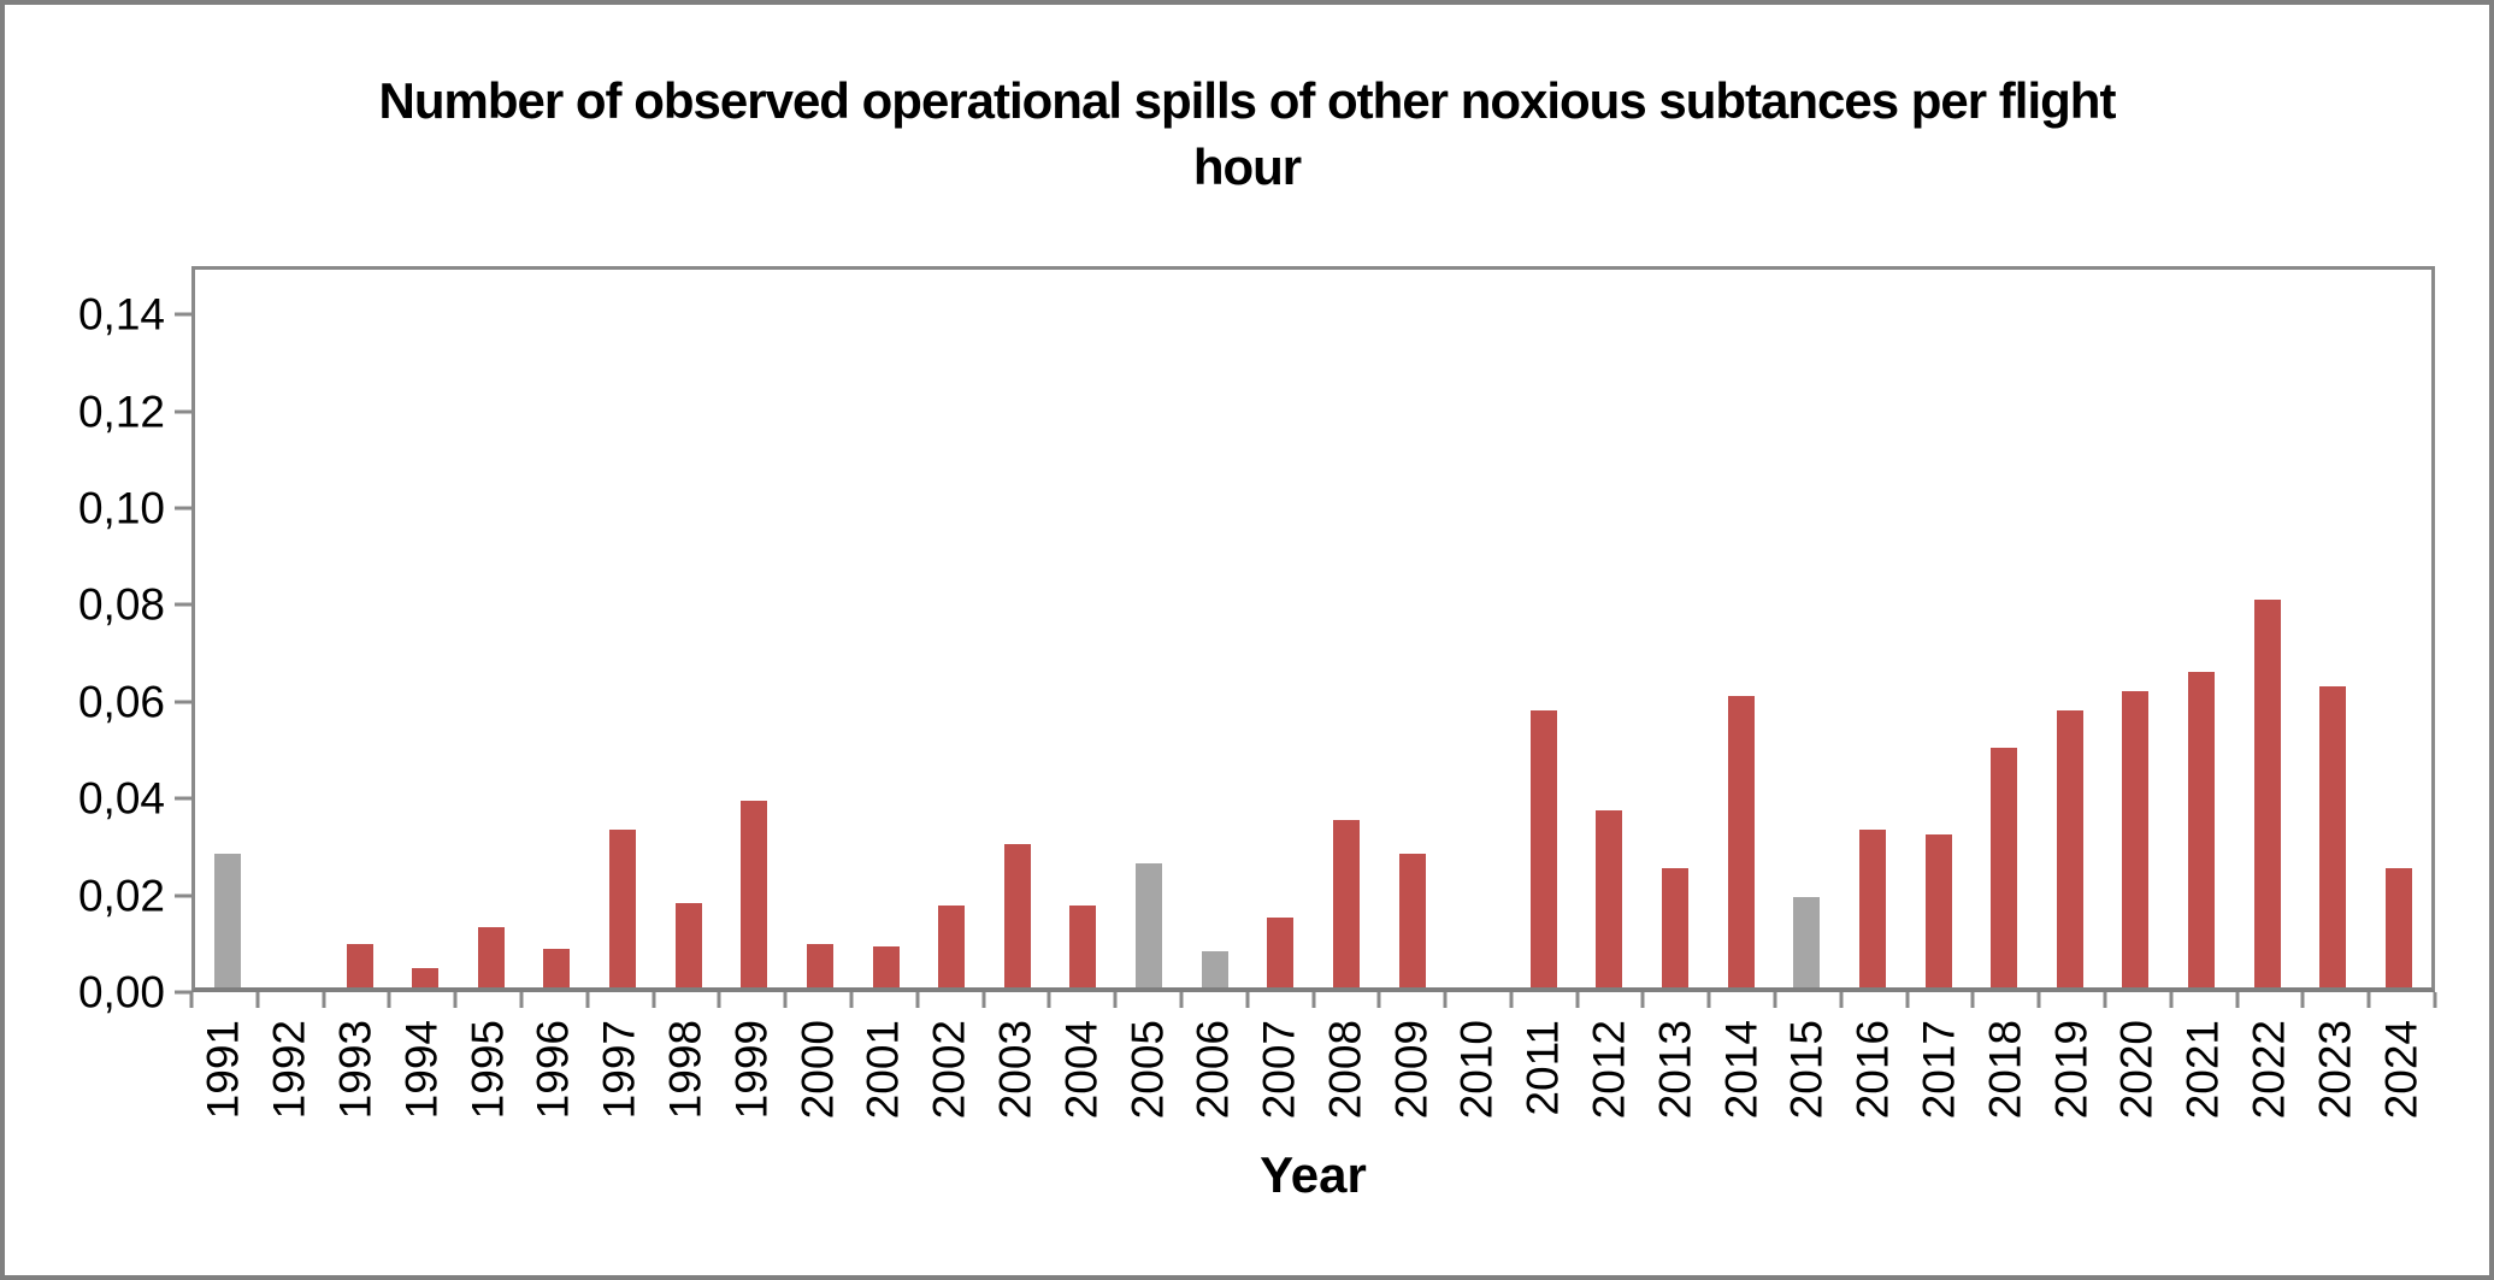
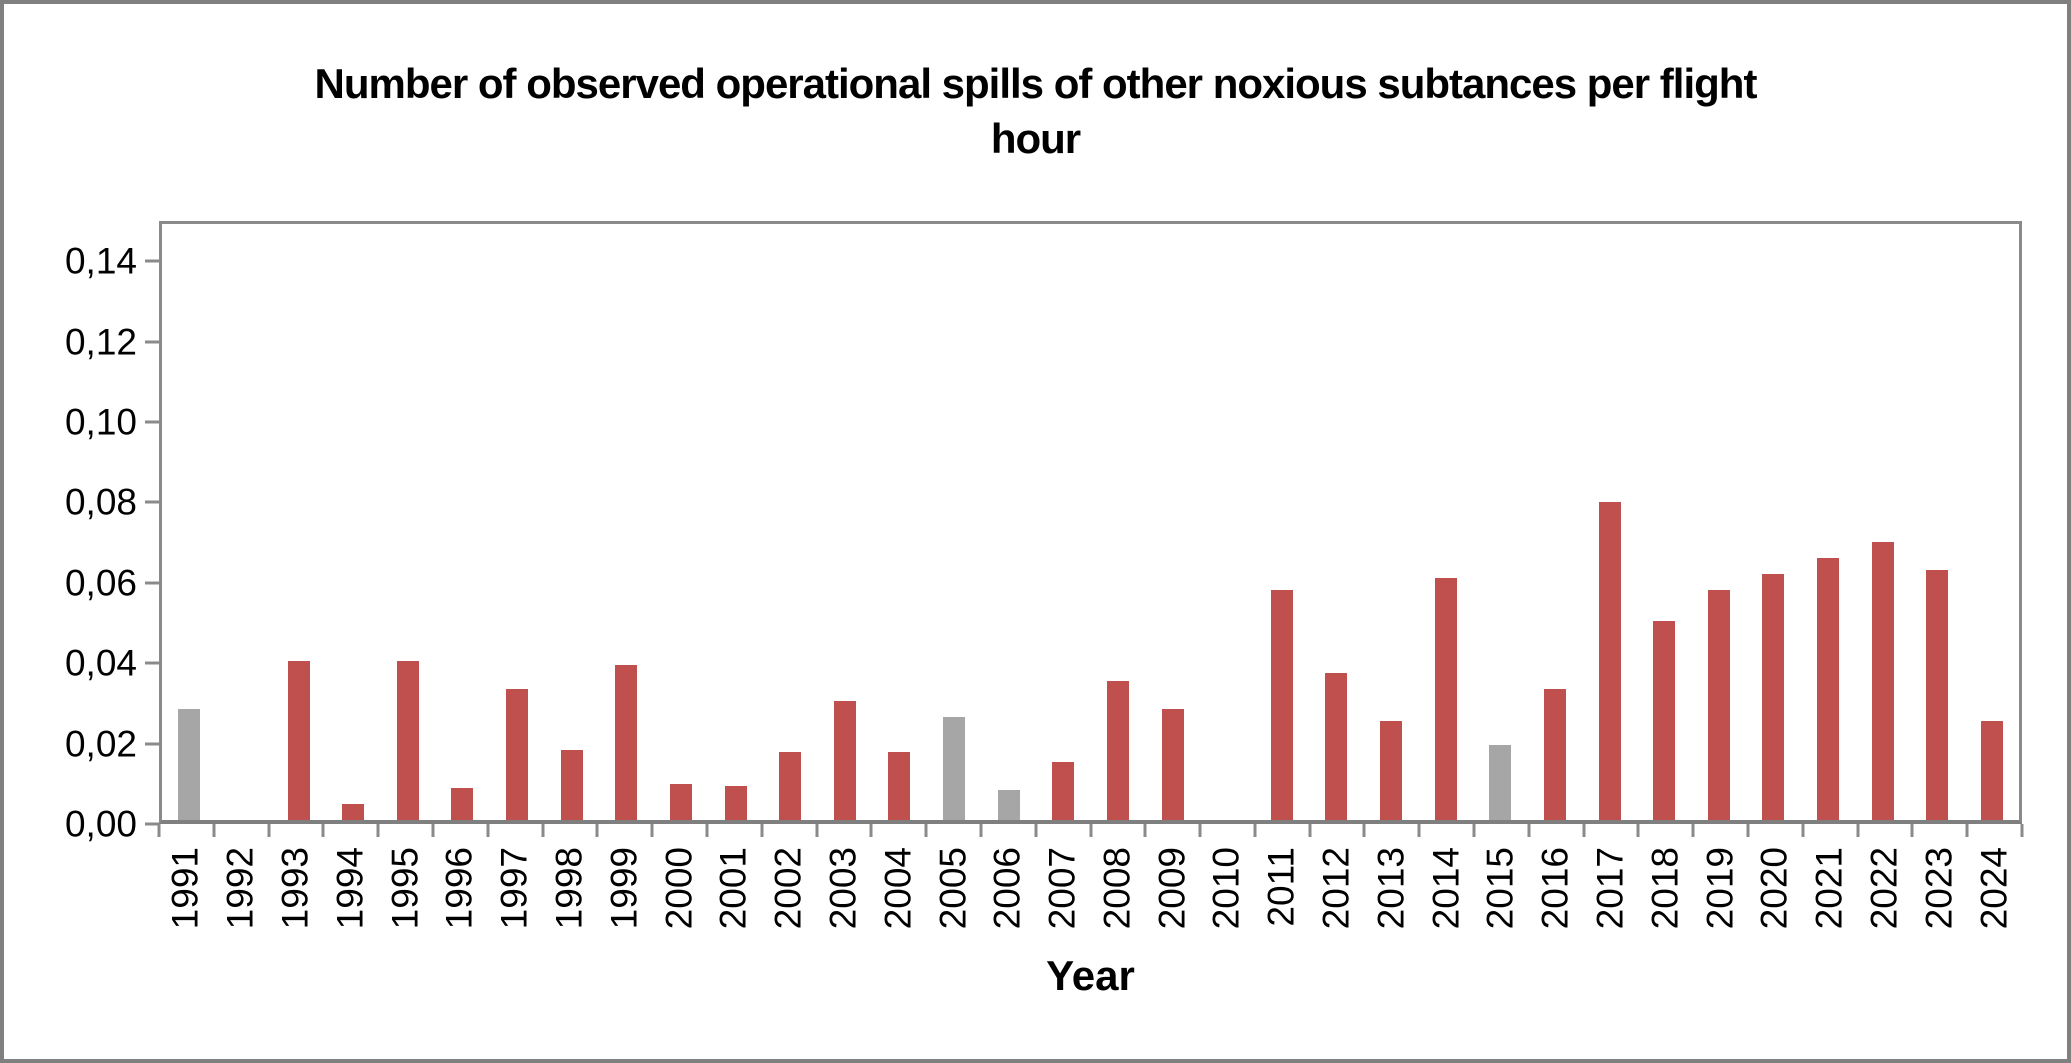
1993: 0,01 -> 0,04
1995: 0,01 -> 0,04
2017: 0,03 -> 0,08
2022: 0,08 -> 0,07
